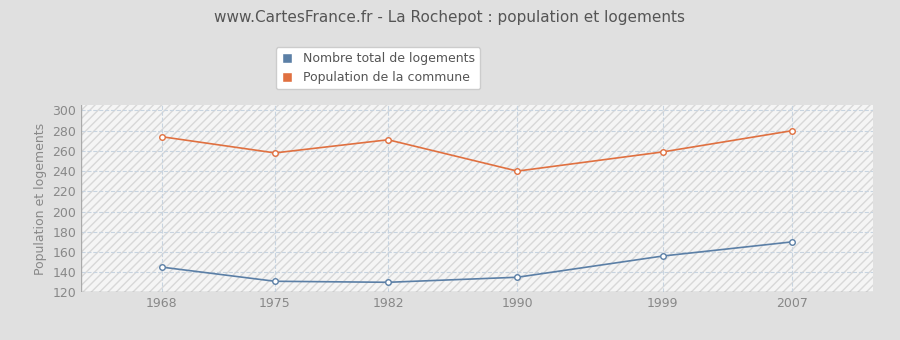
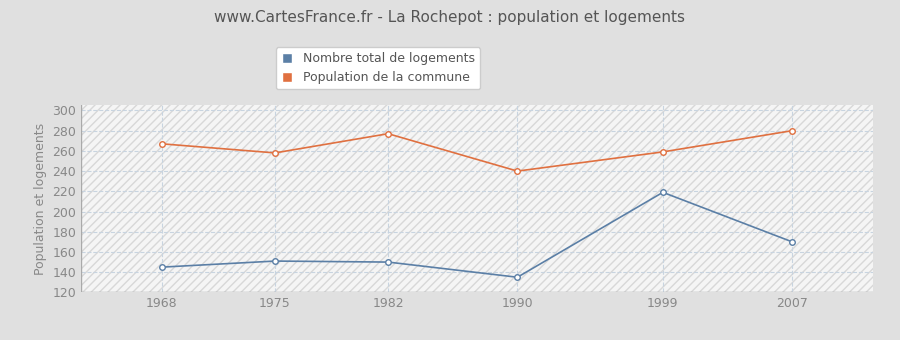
Population de la commune/1968: 274 -> 267
Nombre total de logements/1975: 131 -> 151
Nombre total de logements/1982: 130 -> 150
Population de la commune/1982: 271 -> 277
Nombre total de logements/1999: 156 -> 219
